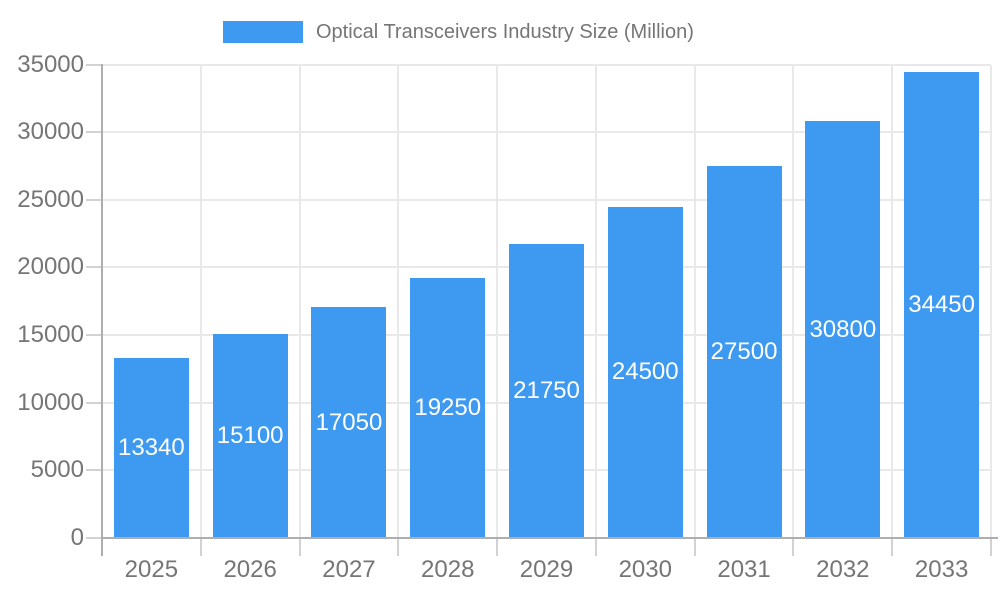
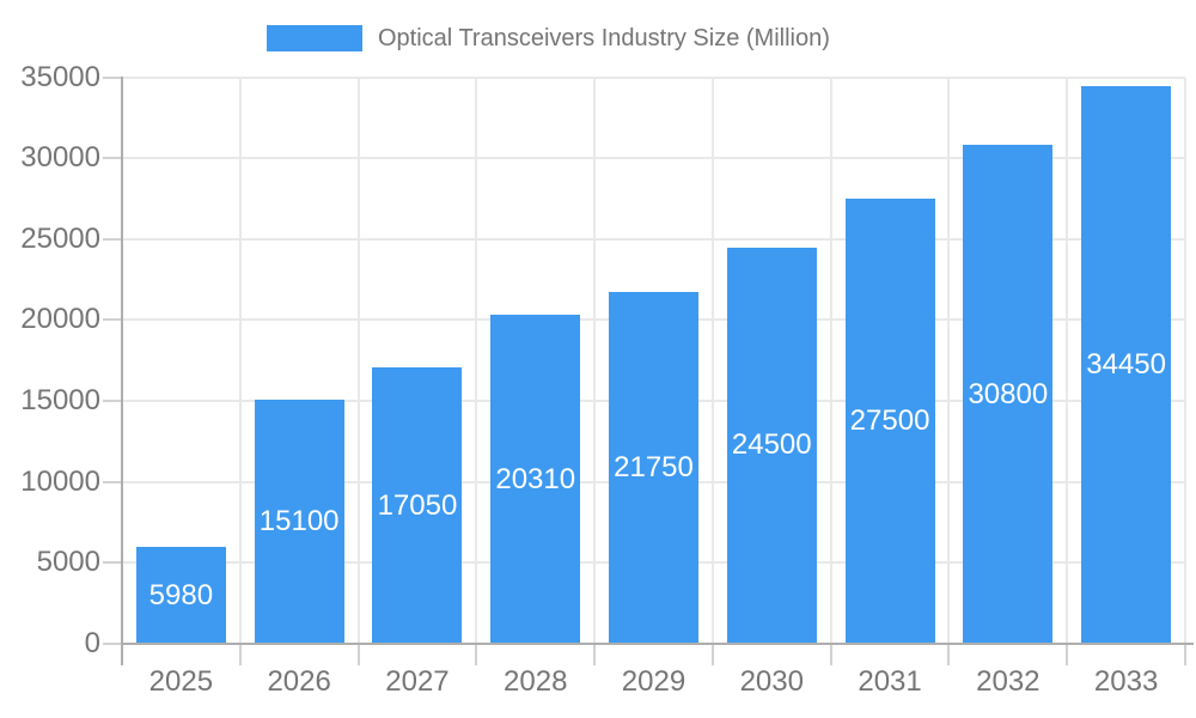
2025: 13340 -> 5980
2028: 19250 -> 20310
